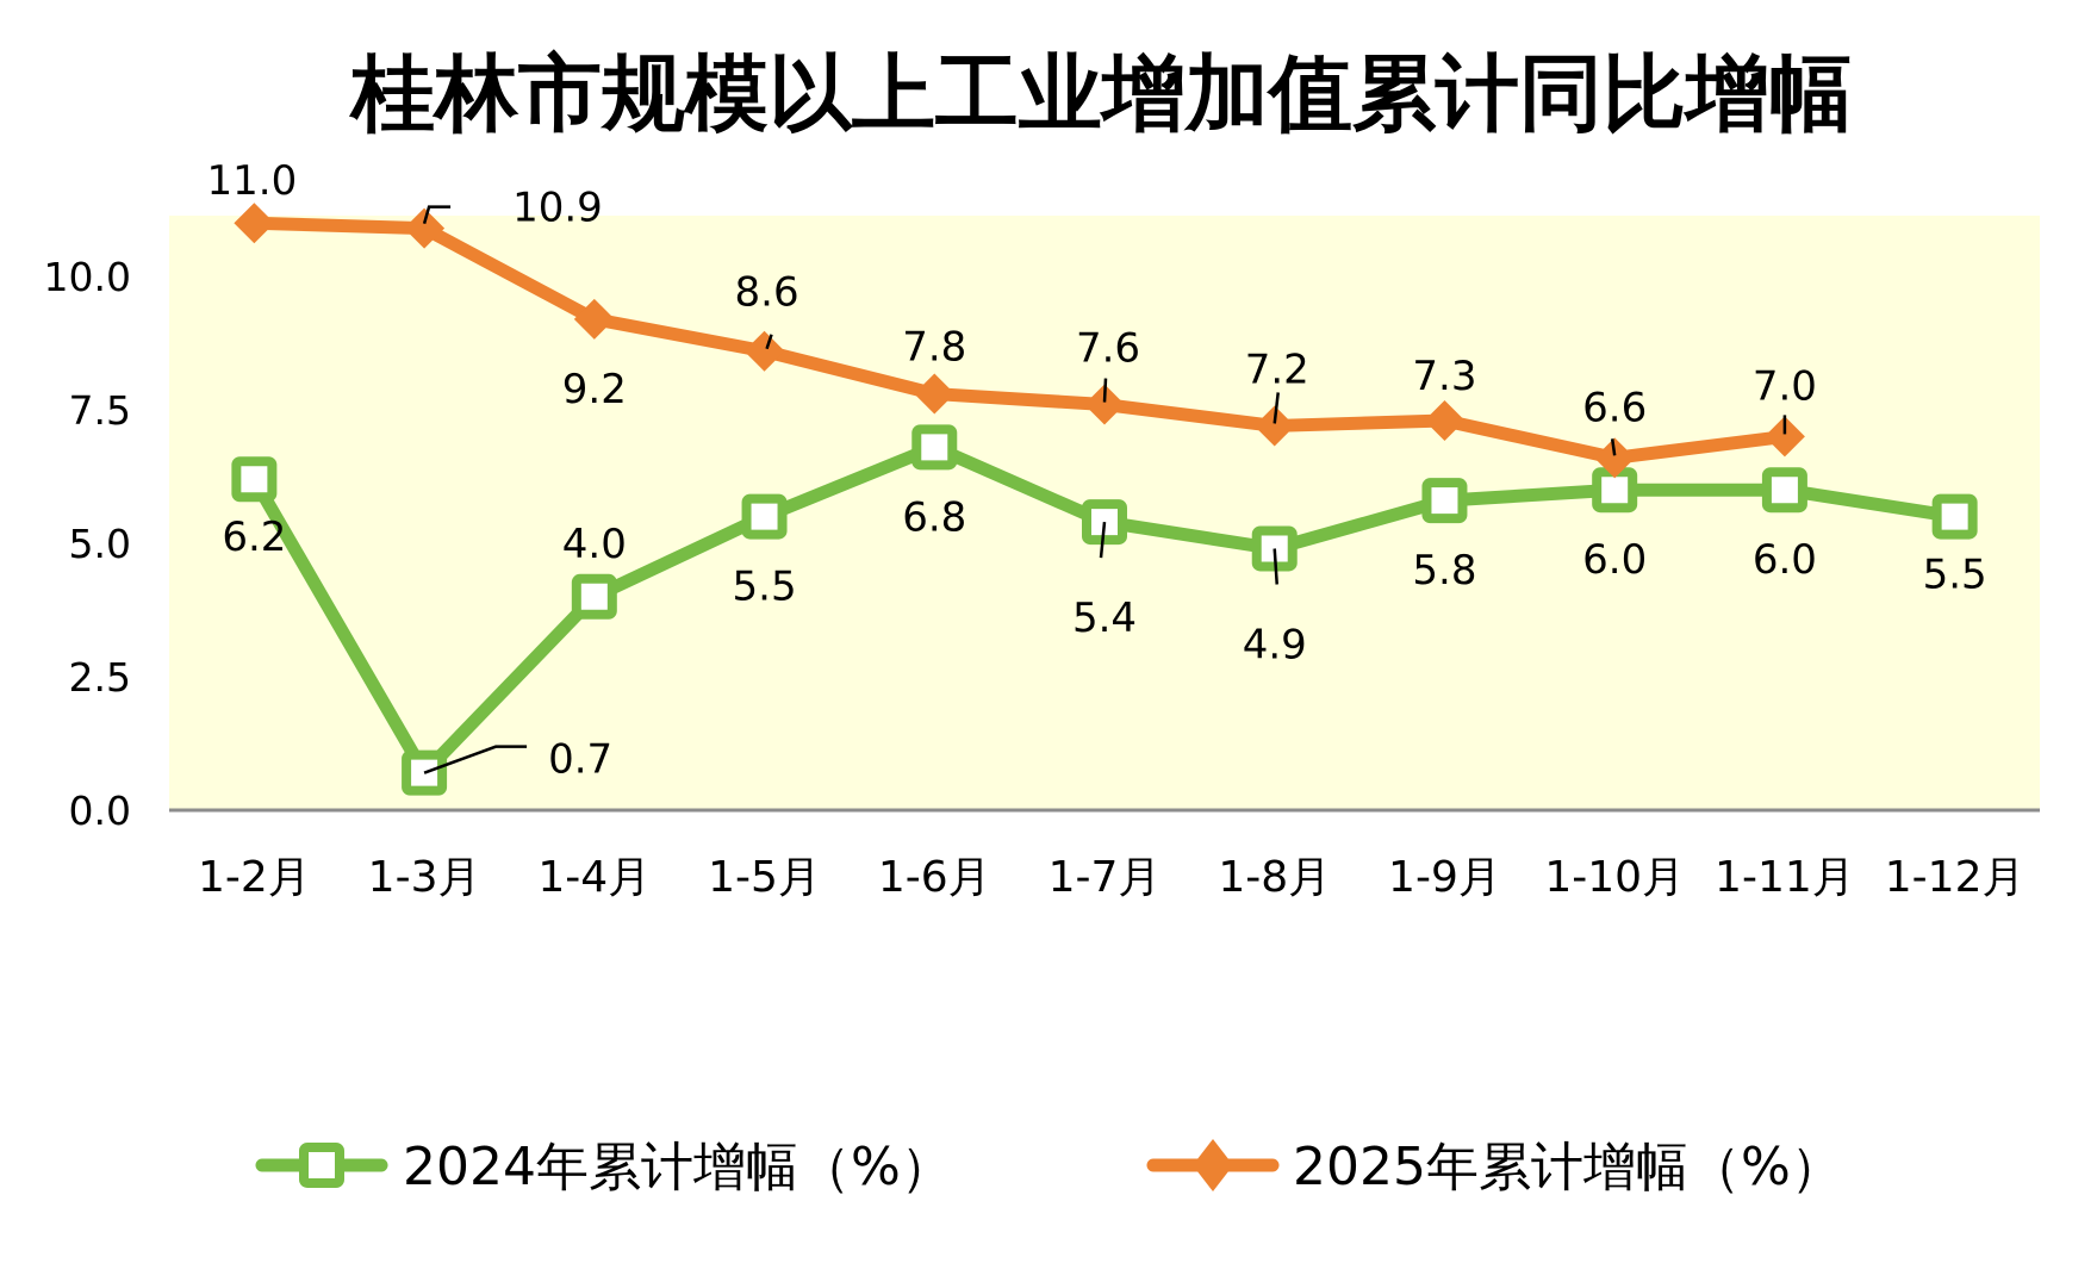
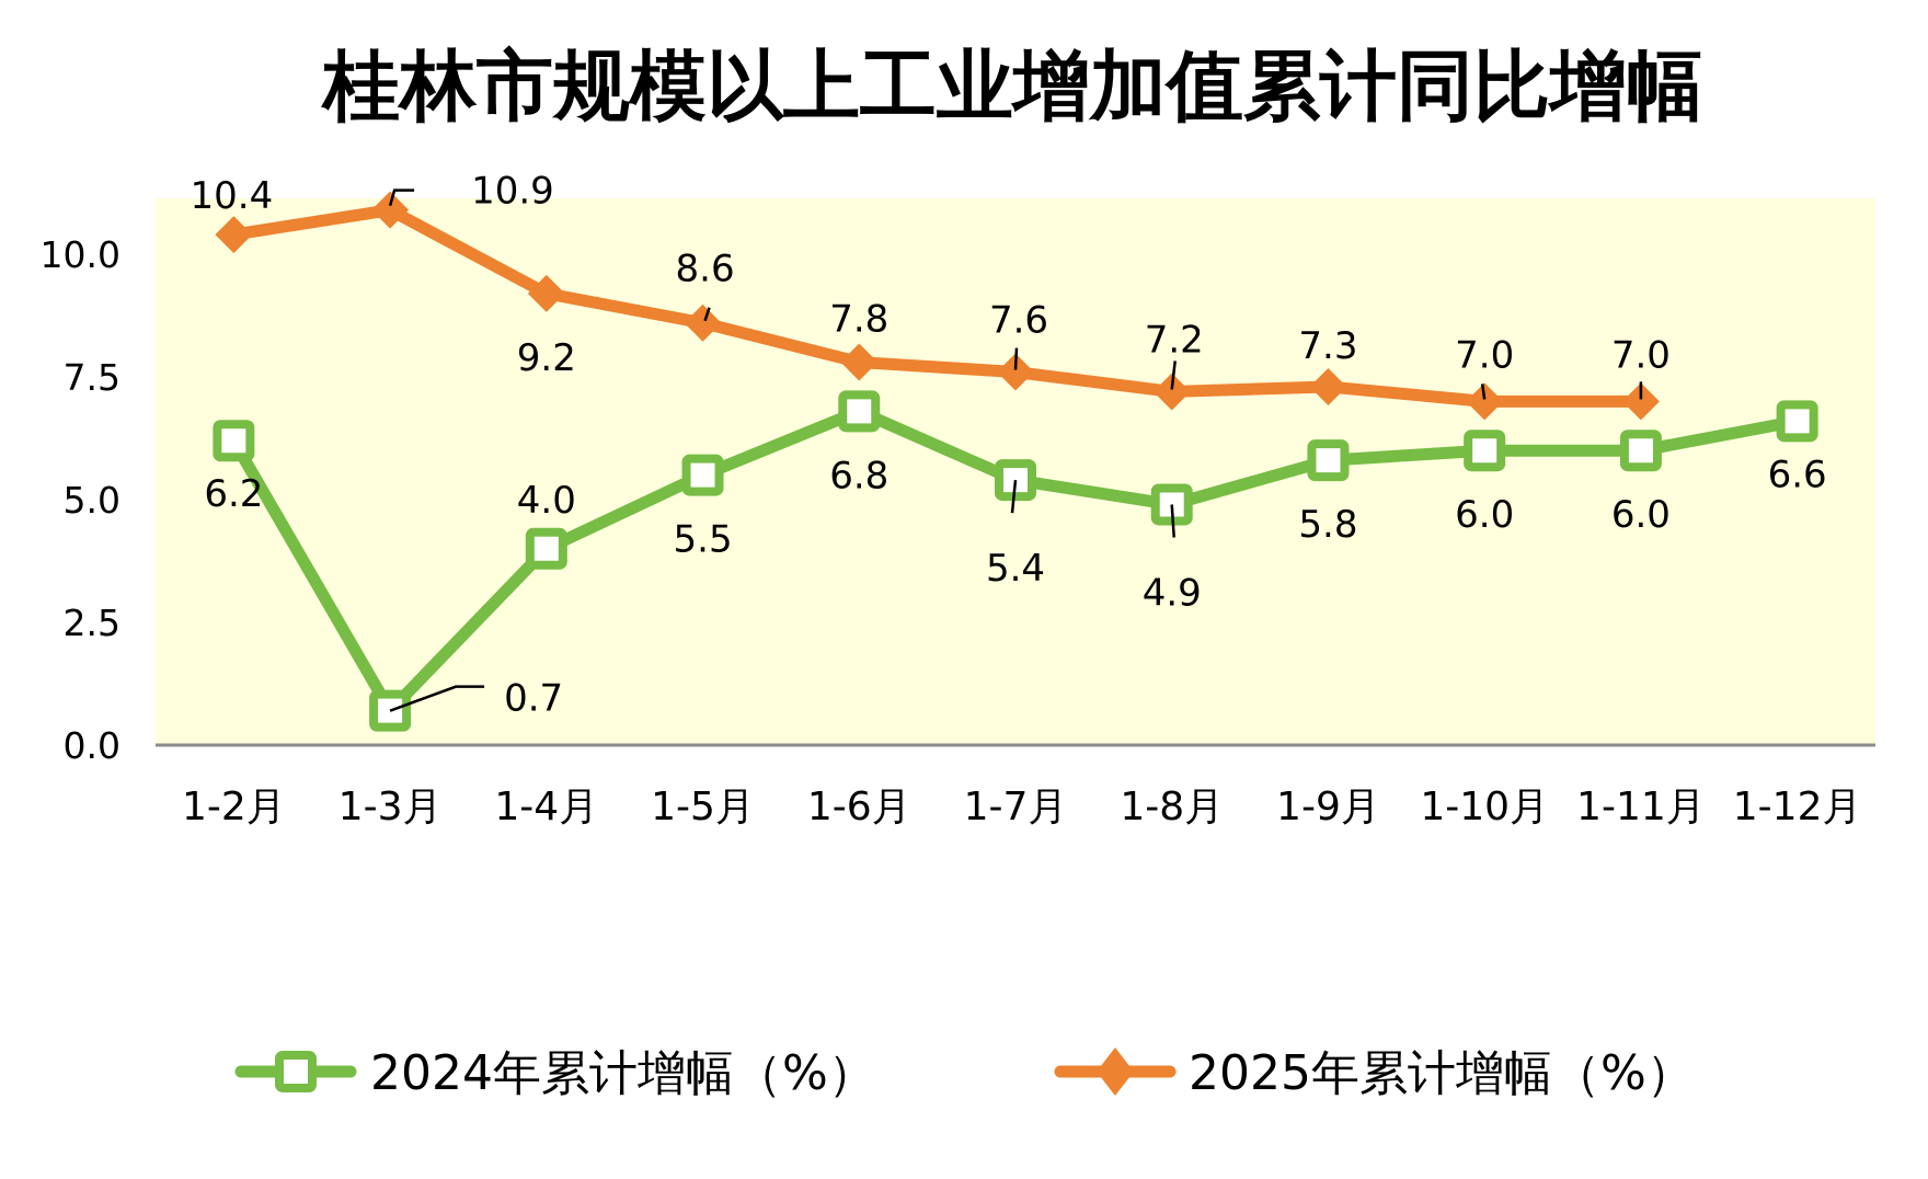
2025年累计增幅（%）/1-2月: 11.0 -> 10.4
2025年累计增幅（%）/1-10月: 6.6 -> 7.0
2024年累计增幅（%）/1-12月: 5.5 -> 6.6
